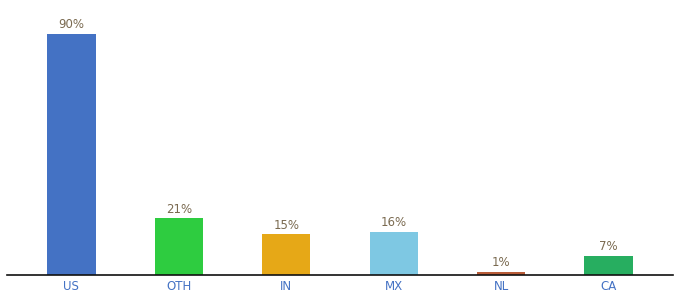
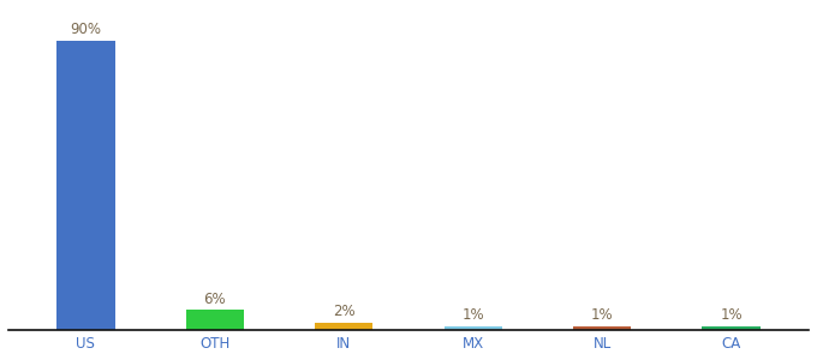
OTH: 21% -> 6%
IN: 15% -> 2%
MX: 16% -> 1%
CA: 7% -> 1%
